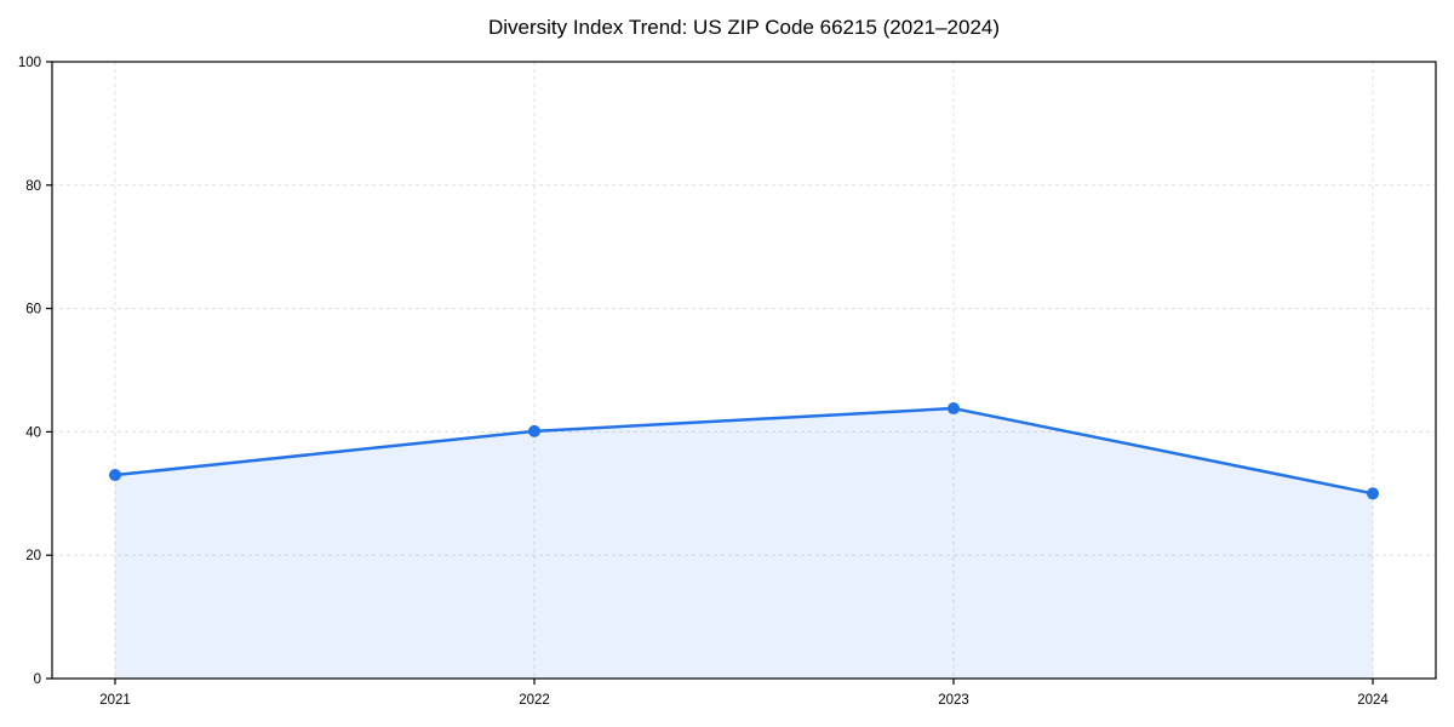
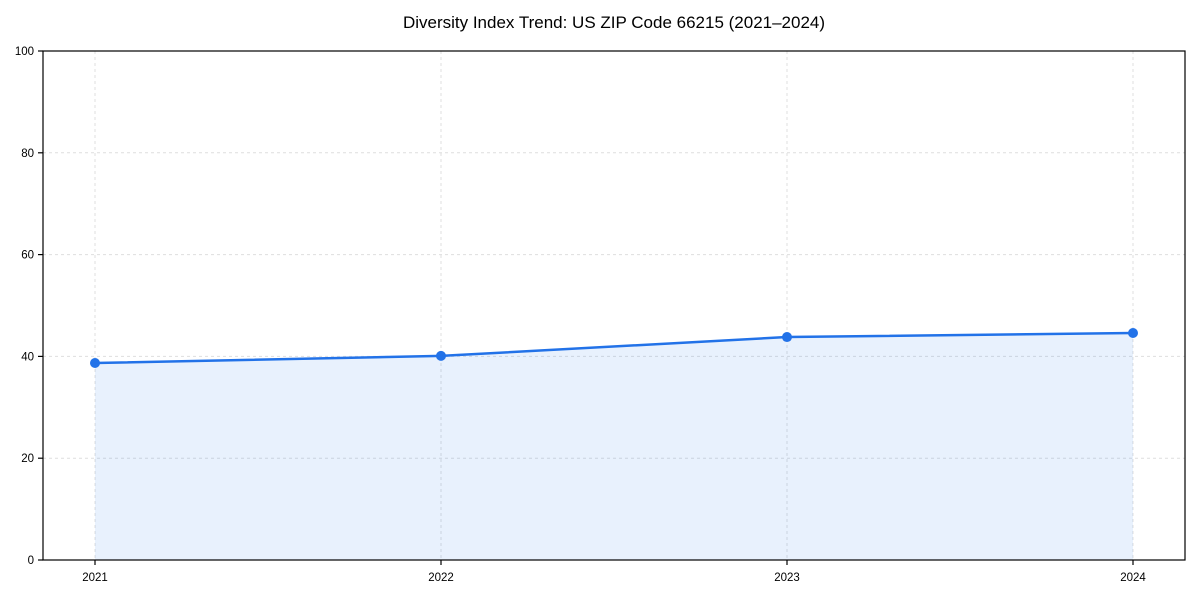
2021: 33 -> 39
2024: 30 -> 45
